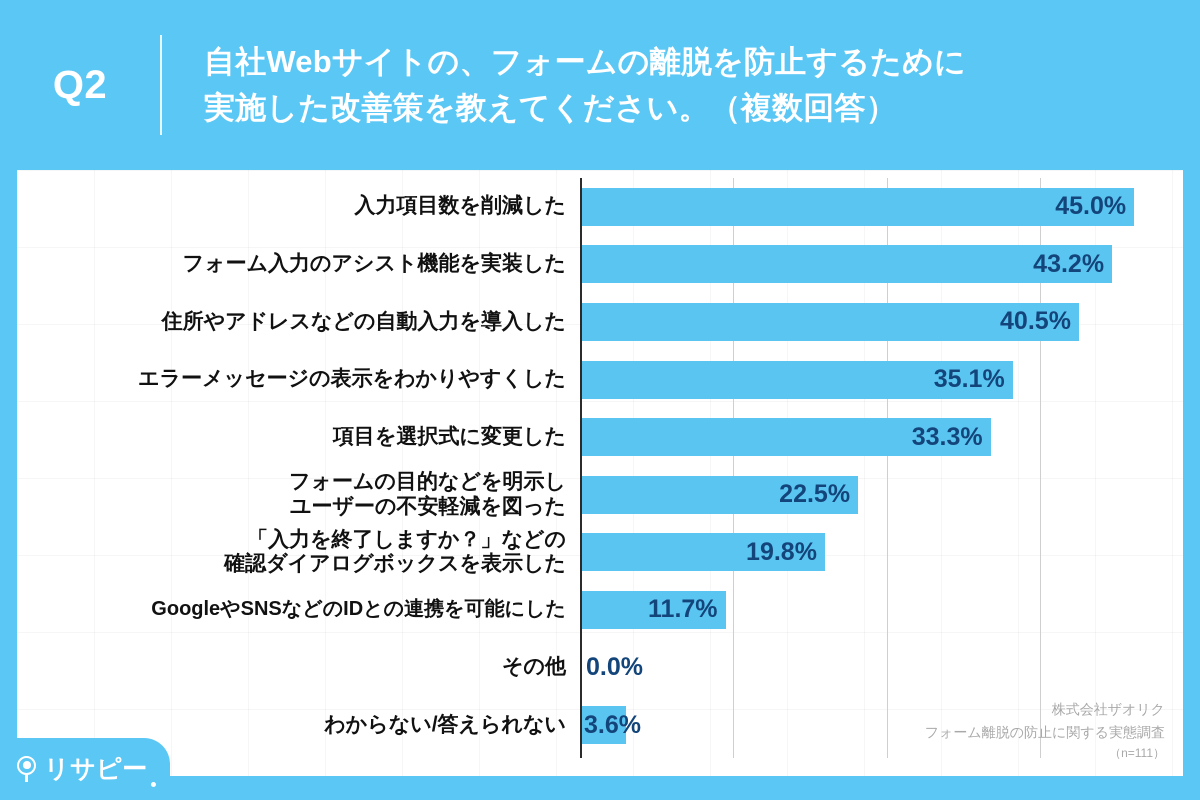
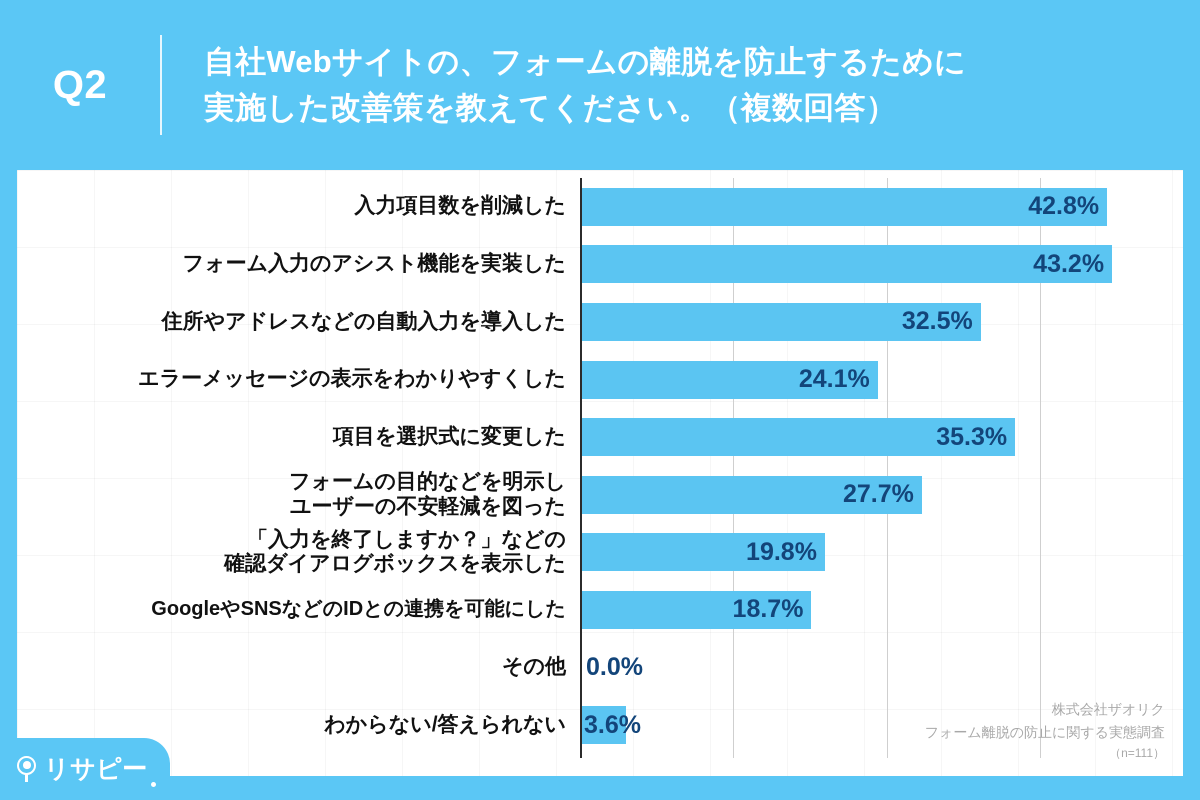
入力項目数を削減した: 45.0% -> 42.8%
住所やアドレスなどの自動入力を導入した: 40.5% -> 32.5%
エラーメッセージの表示をわかりやすくした: 35.1% -> 24.1%
項目を選択式に変更した: 33.3% -> 35.3%
フォームの目的などを明示し ユーザーの不安軽減を図った: 22.5% -> 27.7%
GoogleやSNSなどのIDとの連携を可能にした: 11.7% -> 18.7%
